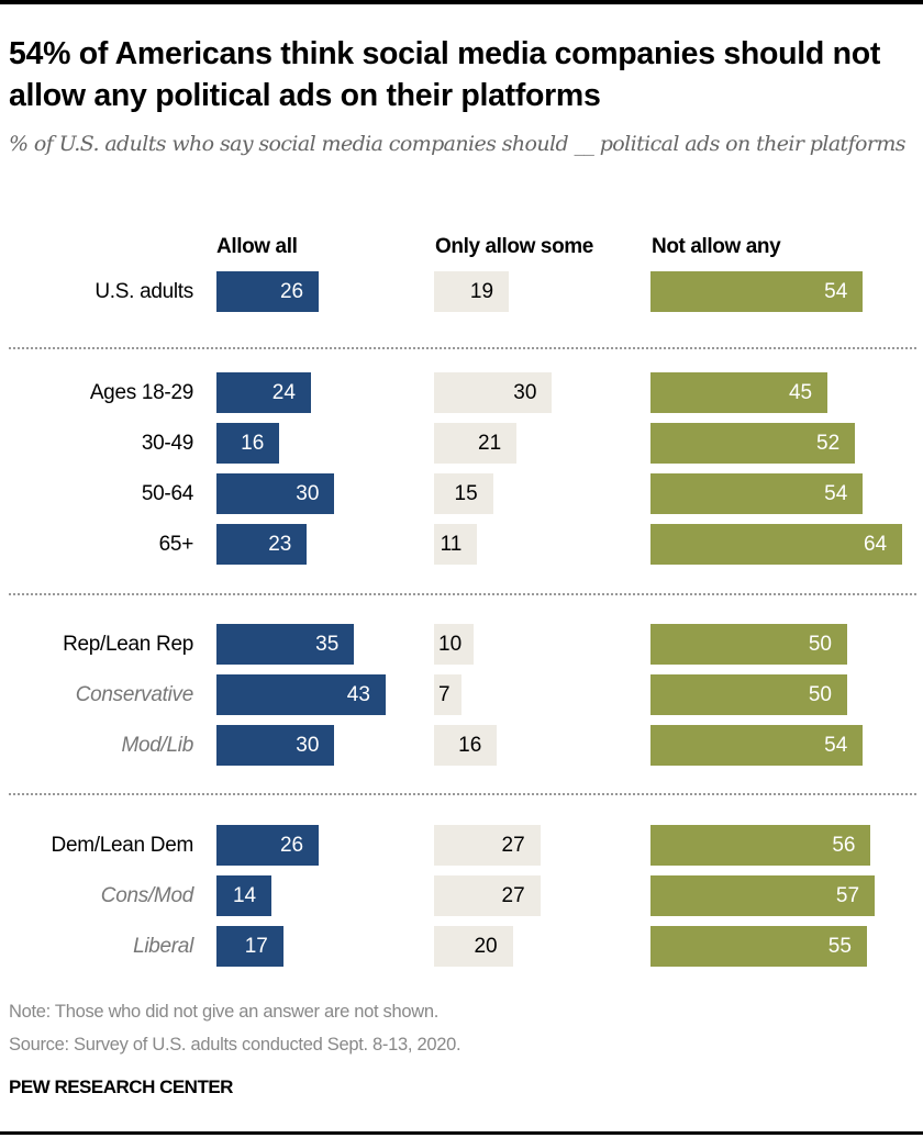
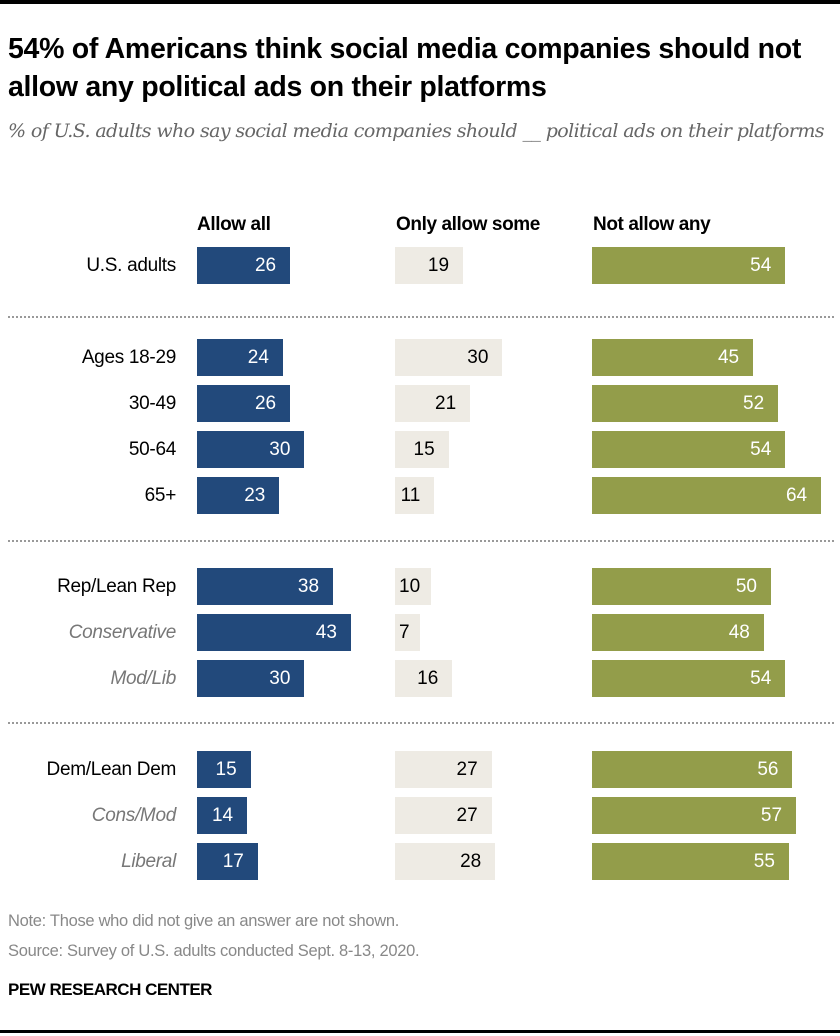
Allow all/30-49: 16 -> 26
Allow all/Rep/Lean Rep: 35 -> 38
Not allow any/Conservative: 50 -> 48
Allow all/Dem/Lean Dem: 26 -> 15
Only allow some/Liberal: 20 -> 28
